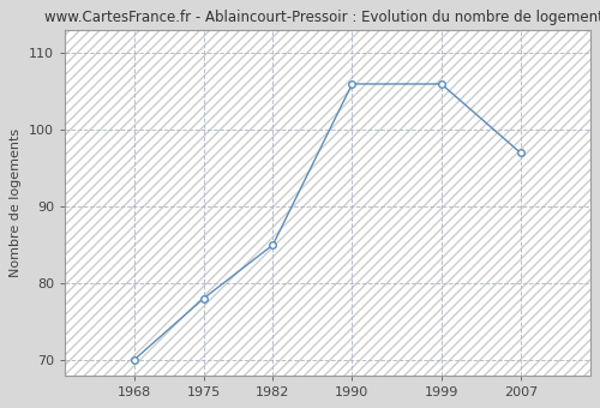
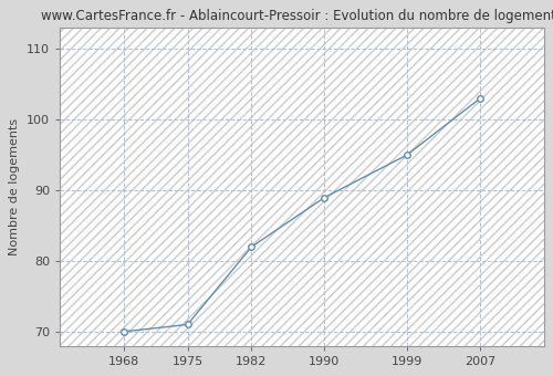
1975: 78 -> 71
1982: 85 -> 82
1990: 106 -> 89
1999: 106 -> 95
2007: 97 -> 103
